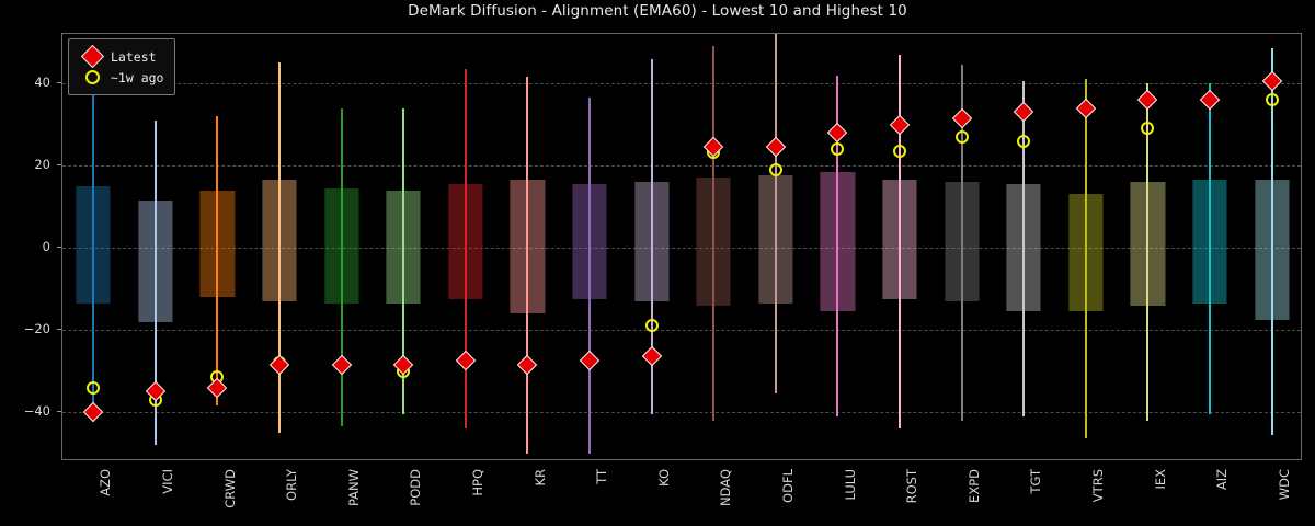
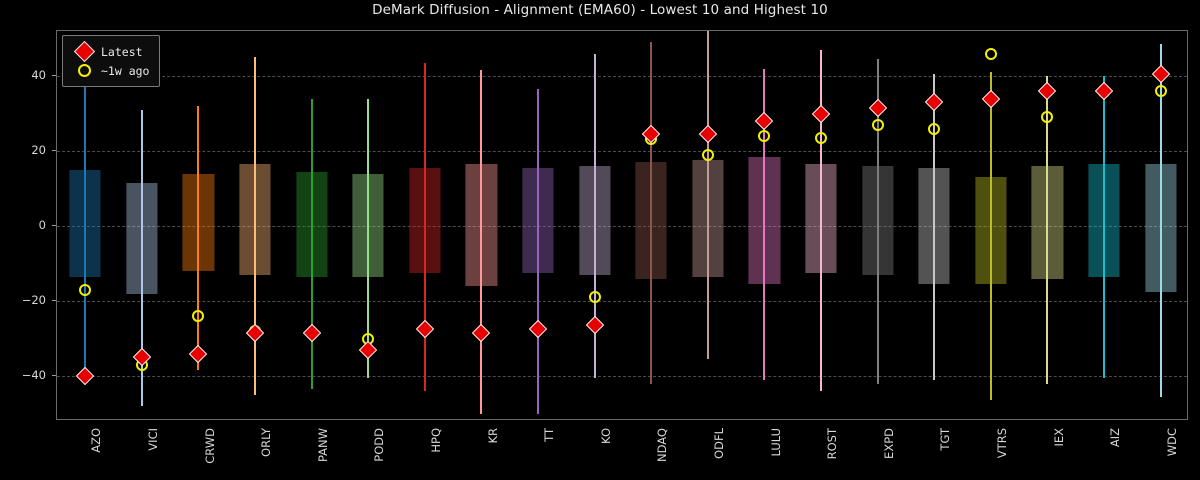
~1w ago/AZO: -34 -> -17
~1w ago/CRWD: -32 -> -24
Latest/PODD: -28 -> -33
~1w ago/VTRS: 34 -> 46
